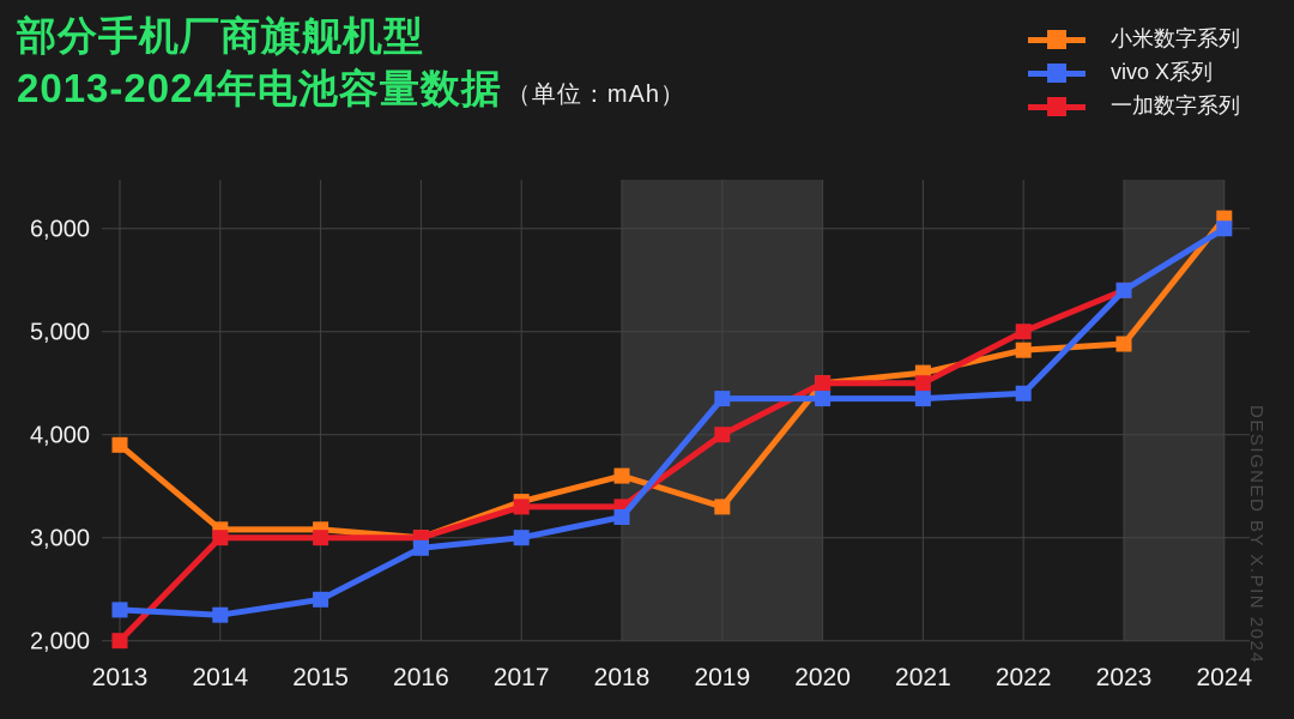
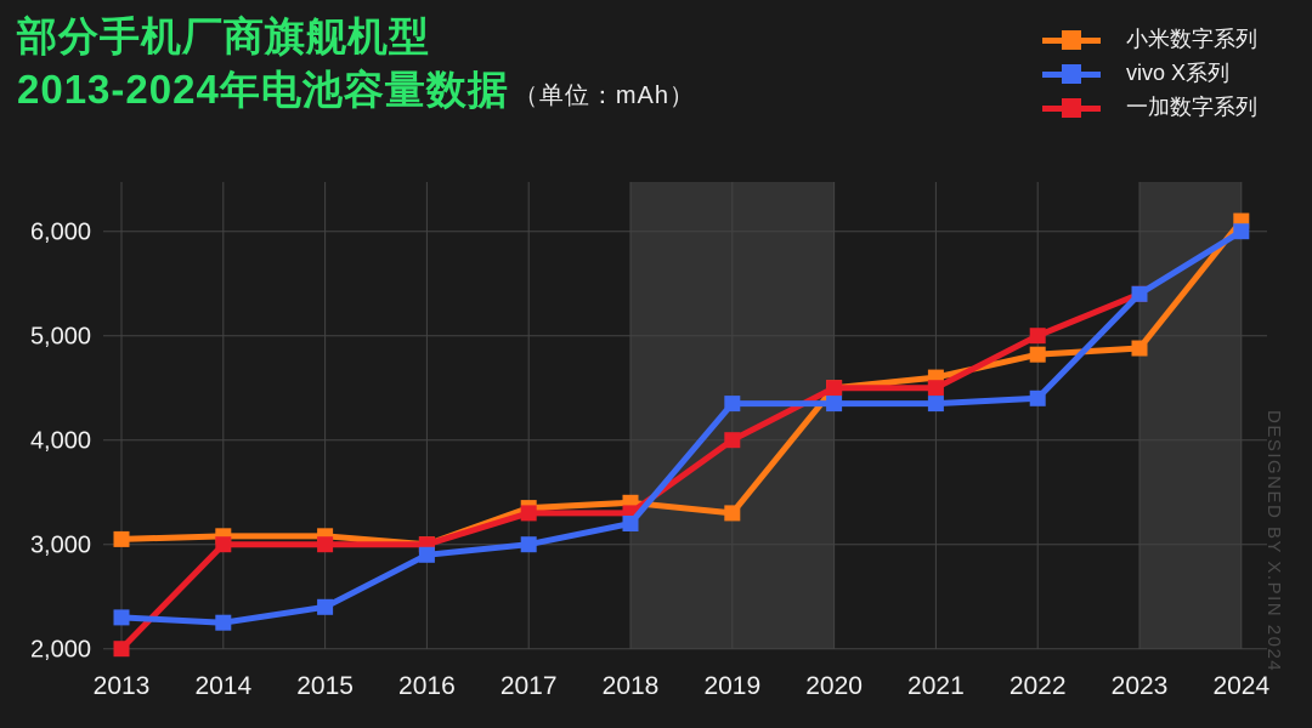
小米数字系列/2013: 3900 -> 3000
小米数字系列/2018: 3600 -> 3400
